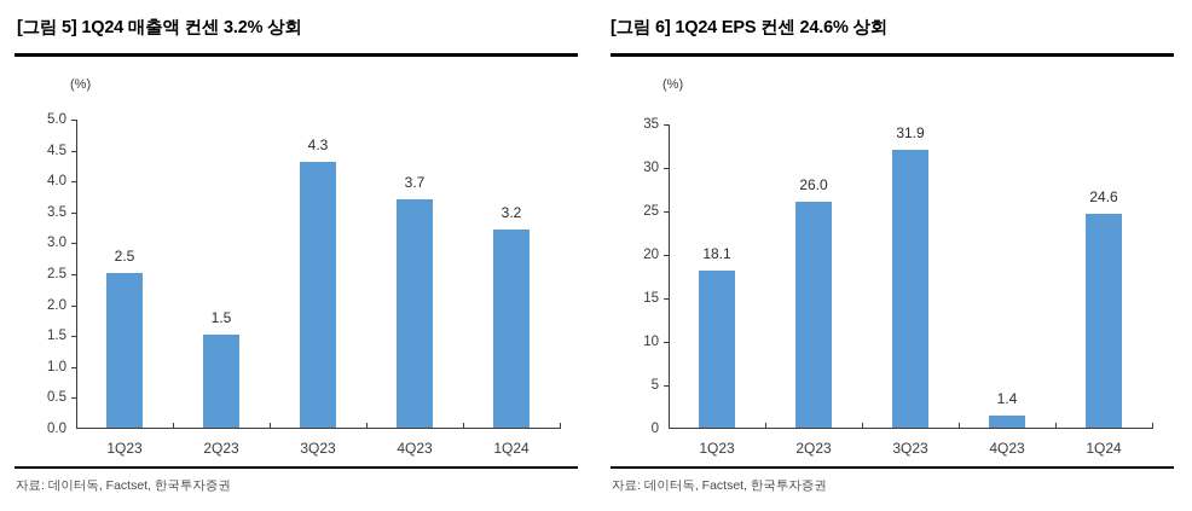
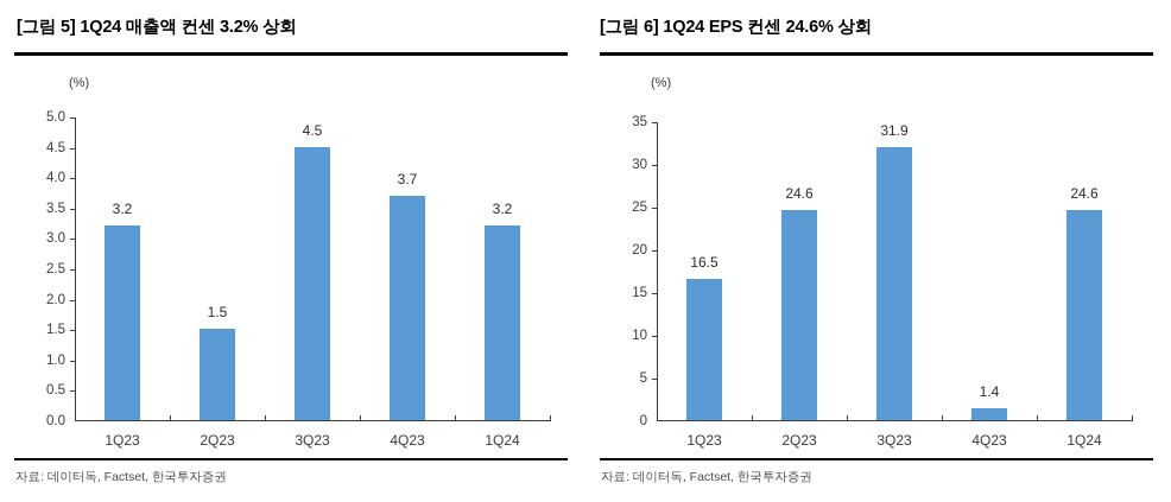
[그림 5] 1Q24 매출액 컨센 3.2% 상회/1Q23: 2.5 -> 3.2
[그림 5] 1Q24 매출액 컨센 3.2% 상회/3Q23: 4.3 -> 4.5
[그림 6] 1Q24 EPS 컨센 24.6% 상회/1Q23: 18.1 -> 16.5
[그림 6] 1Q24 EPS 컨센 24.6% 상회/2Q23: 26.0 -> 24.6
